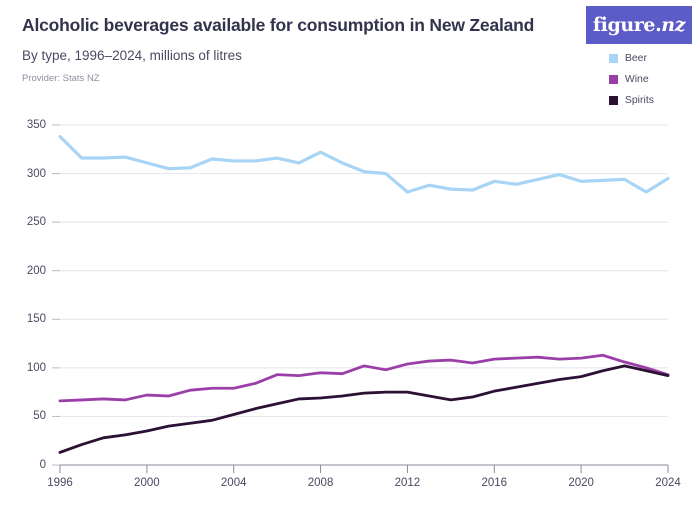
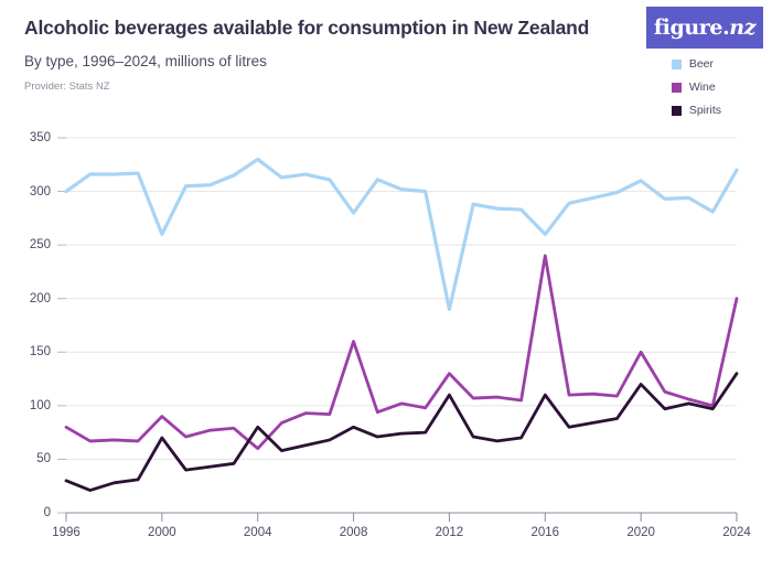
Beer/1996: 340 -> 300
Wine/1996: 70 -> 80
Spirits/1996: 10 -> 30
Beer/2000: 310 -> 260
Wine/2000: 70 -> 90
Spirits/2000: 40 -> 70
Beer/2004: 310 -> 330
Wine/2004: 80 -> 60
Spirits/2004: 50 -> 80
Beer/2008: 320 -> 280
Wine/2008: 100 -> 160
Spirits/2008: 70 -> 80
Beer/2012: 280 -> 190
Wine/2012: 100 -> 130
Spirits/2012: 80 -> 110
Beer/2016: 290 -> 260
Wine/2016: 110 -> 240
Spirits/2016: 80 -> 110
Beer/2020: 290 -> 310
Wine/2020: 110 -> 150
Spirits/2020: 90 -> 120
Beer/2024: 300 -> 320
Wine/2024: 90 -> 200
Spirits/2024: 90 -> 130
